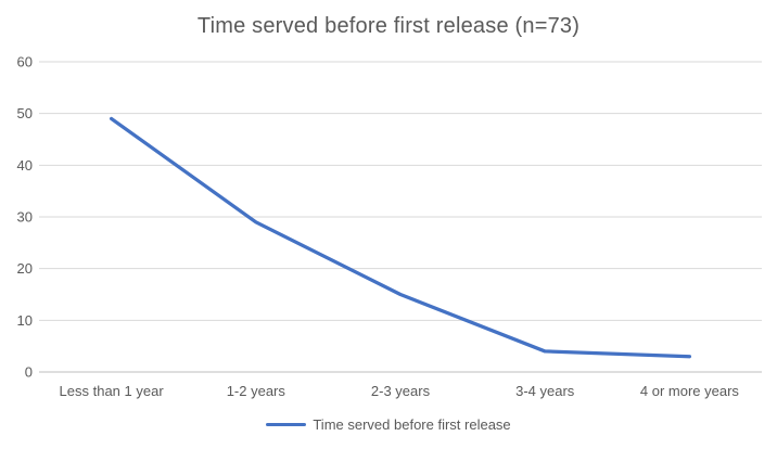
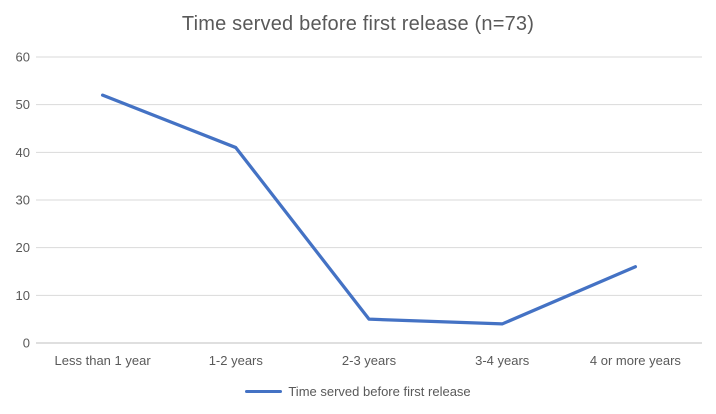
Less than 1 year: 49 -> 52
1-2 years: 29 -> 41
2-3 years: 15 -> 5
4 or more years: 3 -> 16
